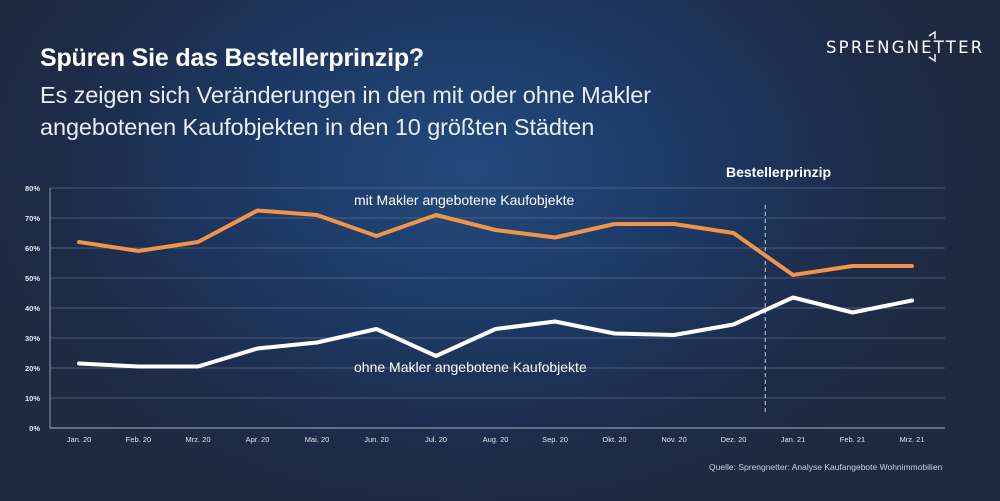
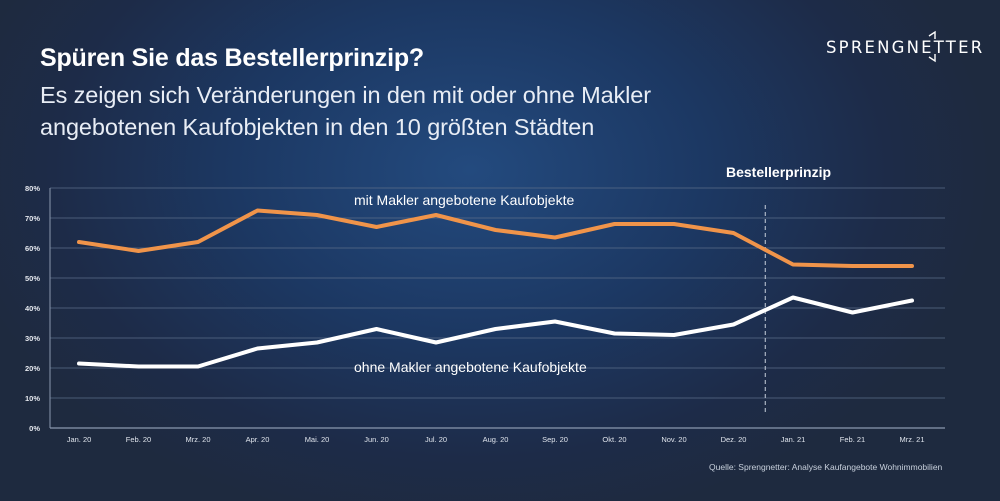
mit Makler angebotene Kaufobjekte/Jun. 20: 64% -> 67%
ohne Makler angebotene Kaufobjekte/Jul. 20: 24% -> 28%
mit Makler angebotene Kaufobjekte/Jan. 21: 51% -> 54%
